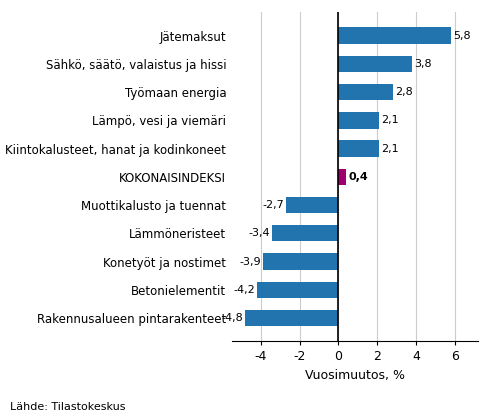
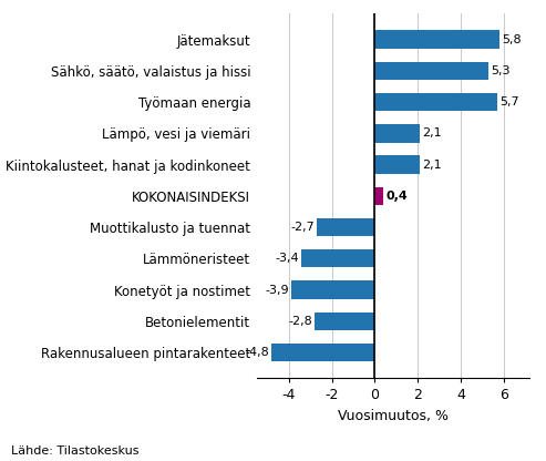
Sähkö, säätö, valaistus ja hissi: 3,8 -> 5,3
Työmaan energia: 2,8 -> 5,7
Betonielementit: -4,2 -> -2,8
